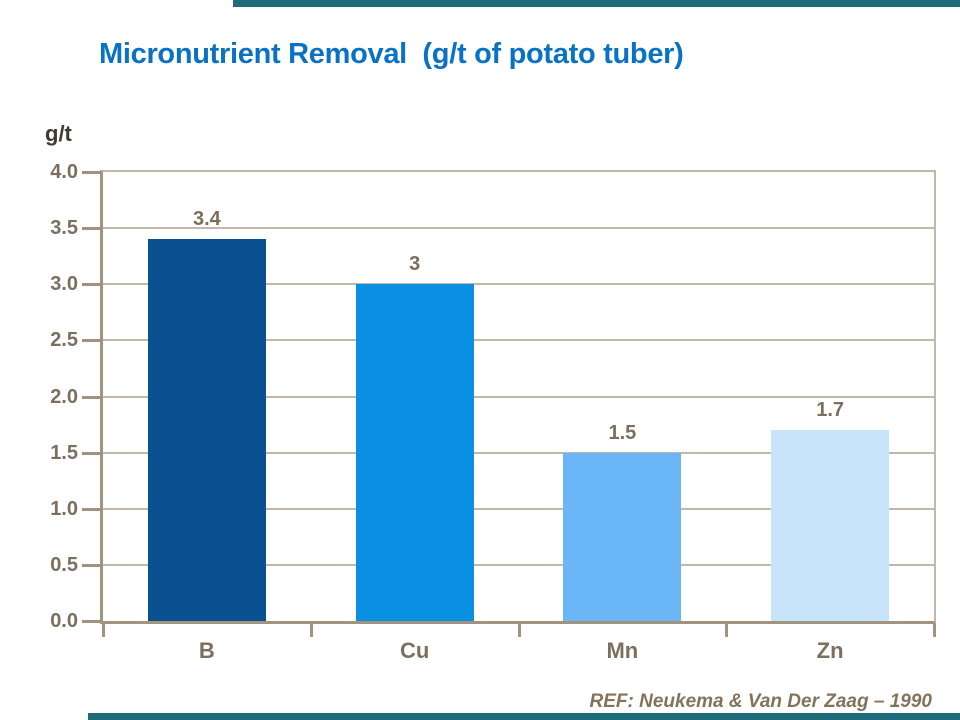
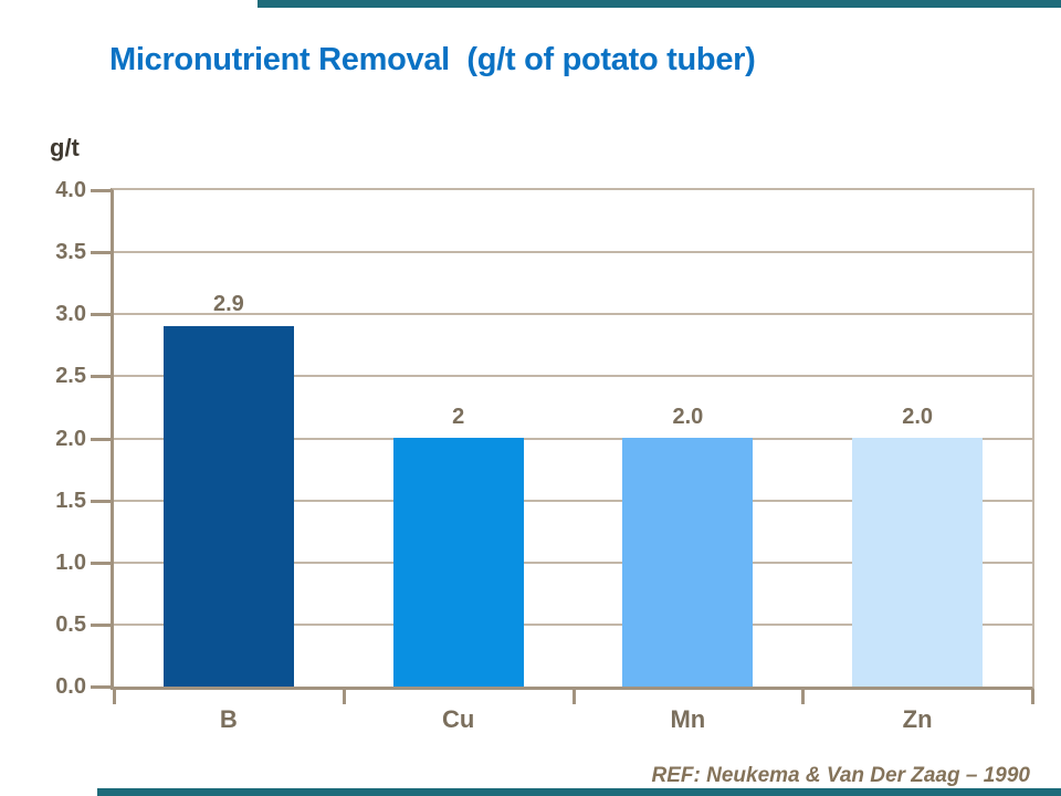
B: 3.4 -> 2.9
Cu: 3 -> 2
Mn: 1.5 -> 2.0
Zn: 1.7 -> 2.0
